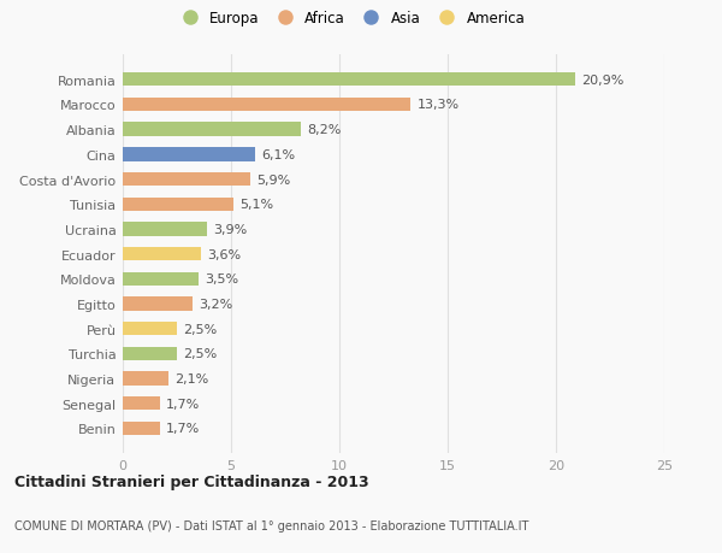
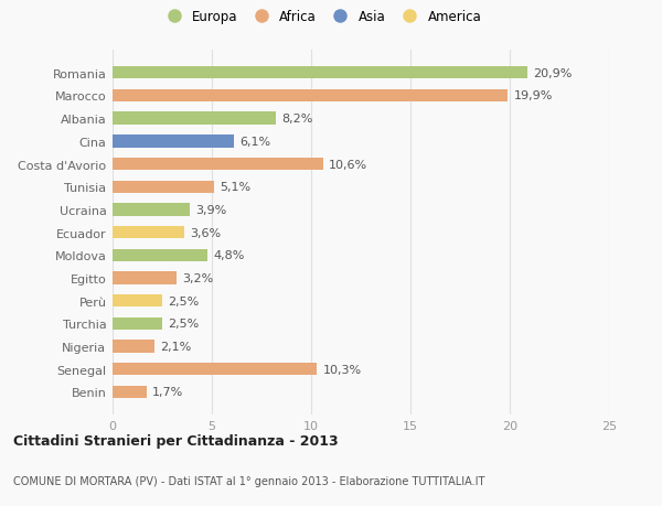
Marocco: 13,3% -> 19,9%
Costa d'Avorio: 5,9% -> 10,6%
Moldova: 3,5% -> 4,8%
Senegal: 1,7% -> 10,3%
